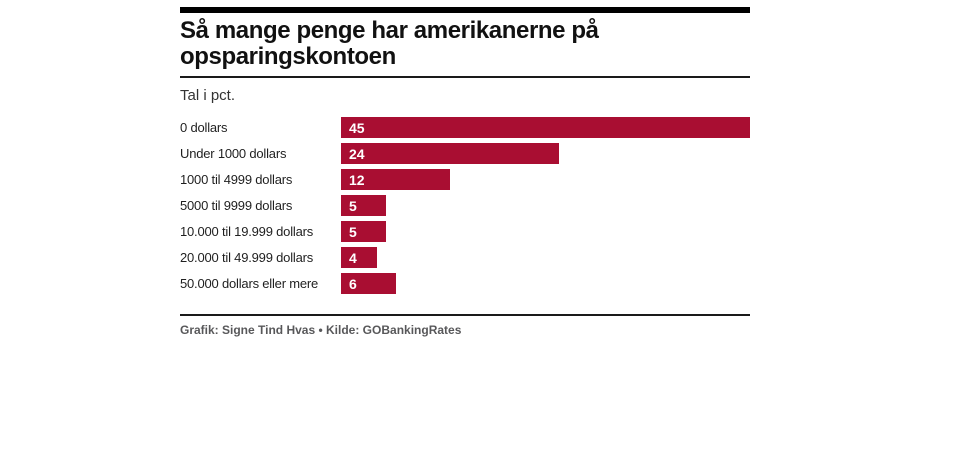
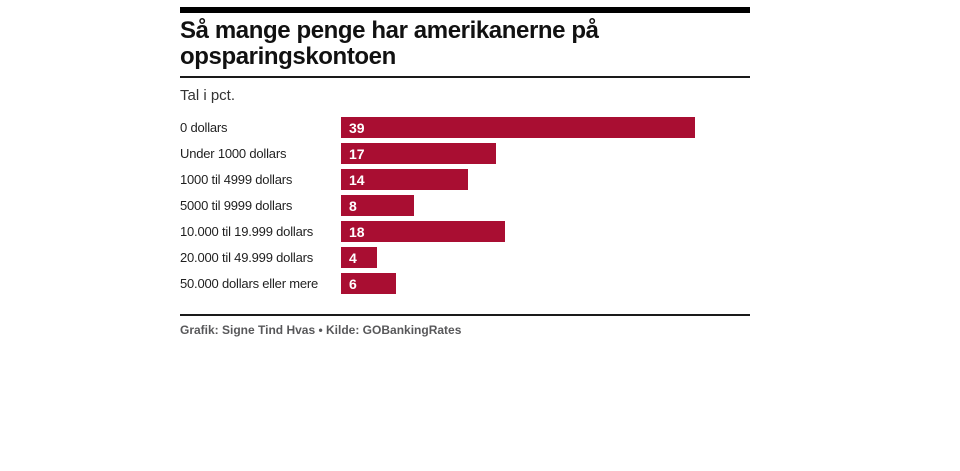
0 dollars: 45 -> 39
Under 1000 dollars: 24 -> 17
1000 til 4999 dollars: 12 -> 14
5000 til 9999 dollars: 5 -> 8
10.000 til 19.999 dollars: 5 -> 18
